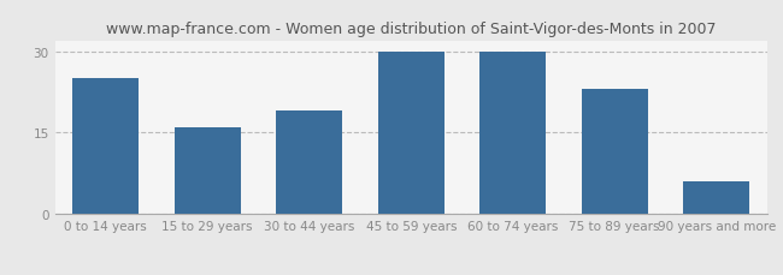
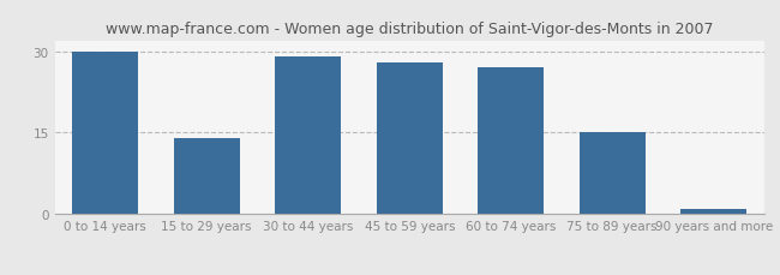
0 to 14 years: 25 -> 30
15 to 29 years: 16 -> 14
30 to 44 years: 19 -> 29
45 to 59 years: 30 -> 28
60 to 74 years: 30 -> 27
75 to 89 years: 23 -> 15
90 years and more: 6 -> 1
